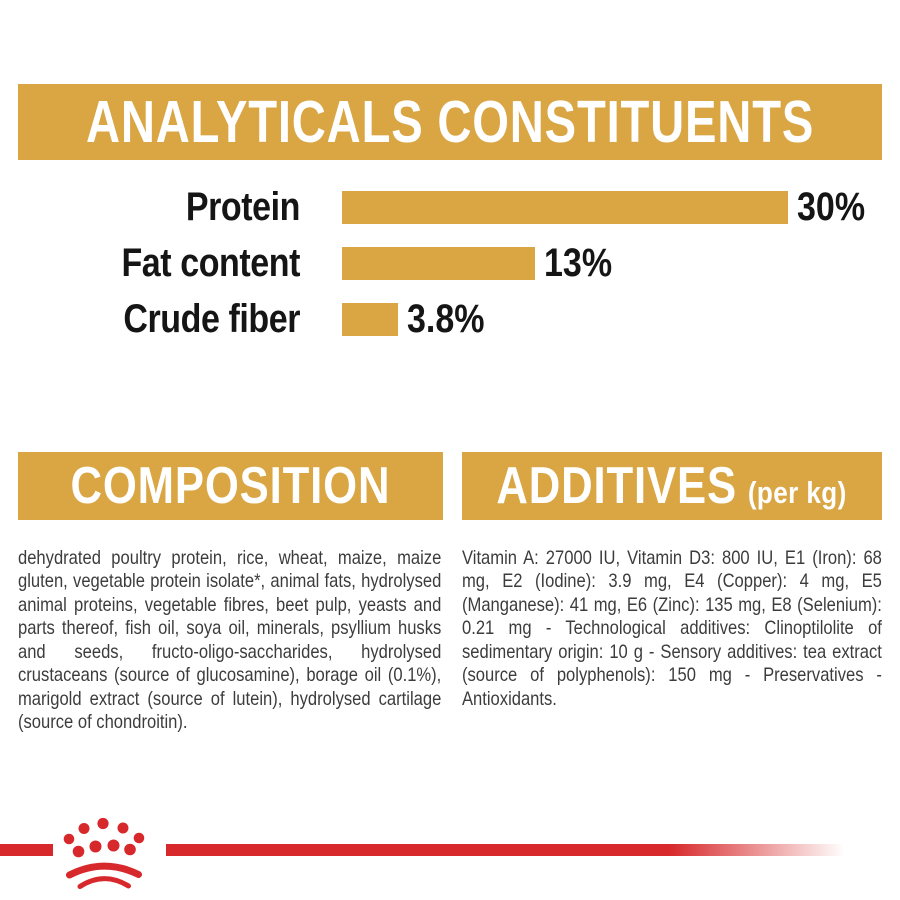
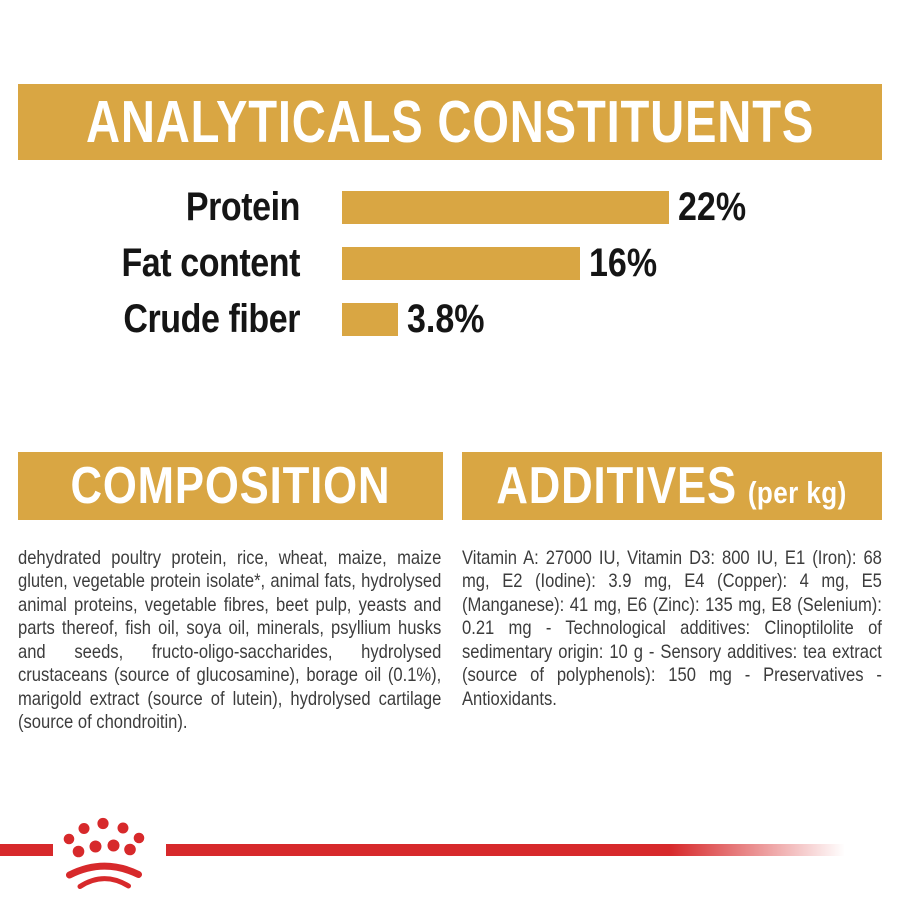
Protein: 30% -> 22%
Fat content: 13% -> 16%
